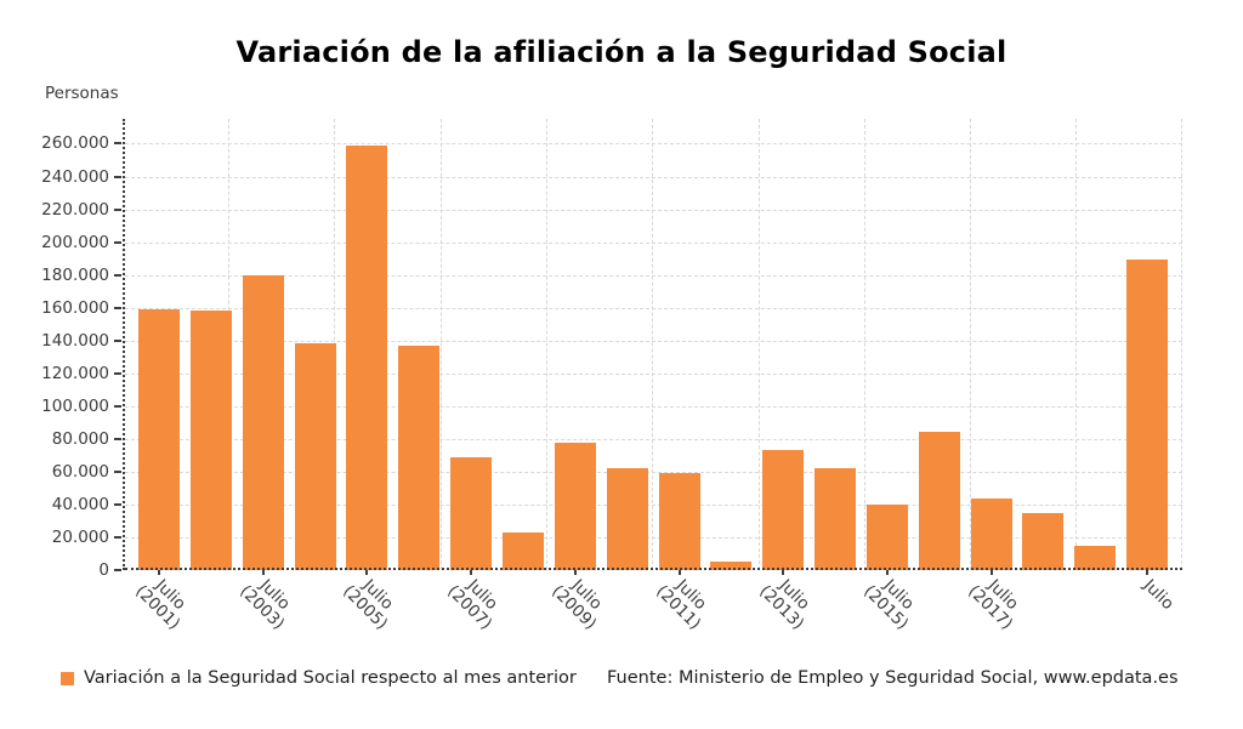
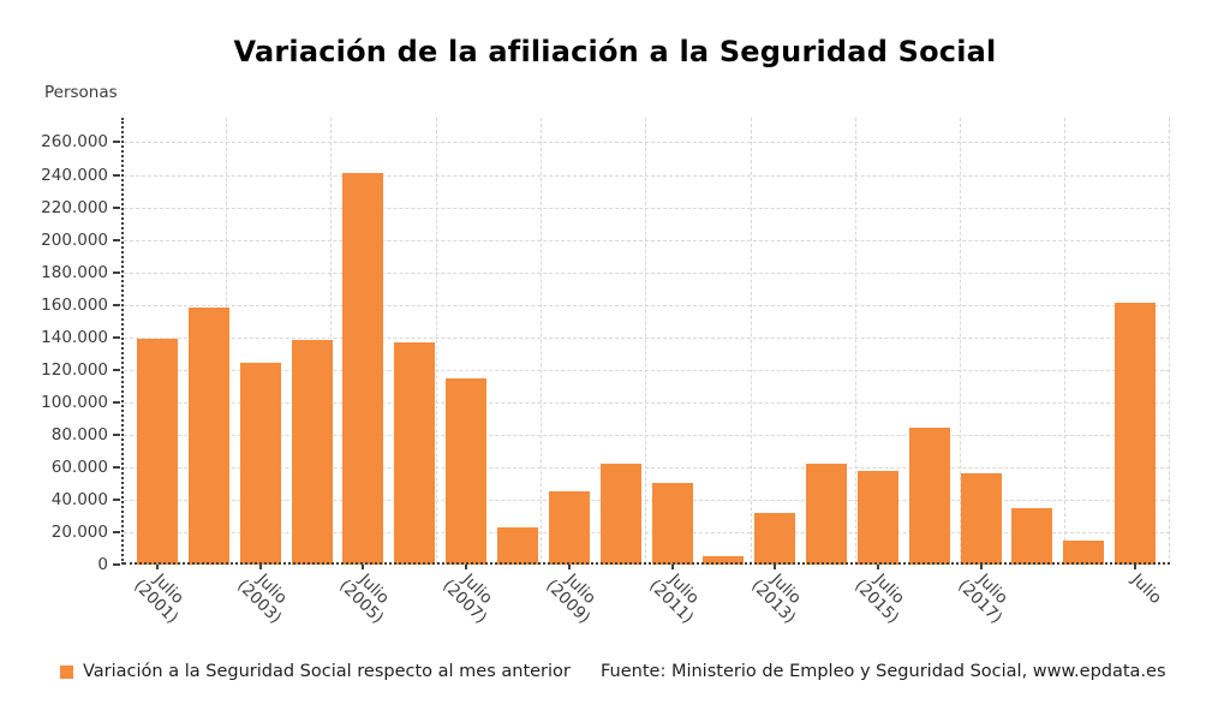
Julio (2001): 159000 -> 139000
Julio (2003): 180000 -> 124000
Julio (2005): 259000 -> 241000
Julio (2007): 69000 -> 115000
Julio (2009): 78000 -> 45000
Julio (2011): 59000 -> 50000
Julio (2013): 73000 -> 32000
Julio (2015): 40000 -> 58000
Julio (2017): 44000 -> 56000
Julio: 189000 -> 161000
